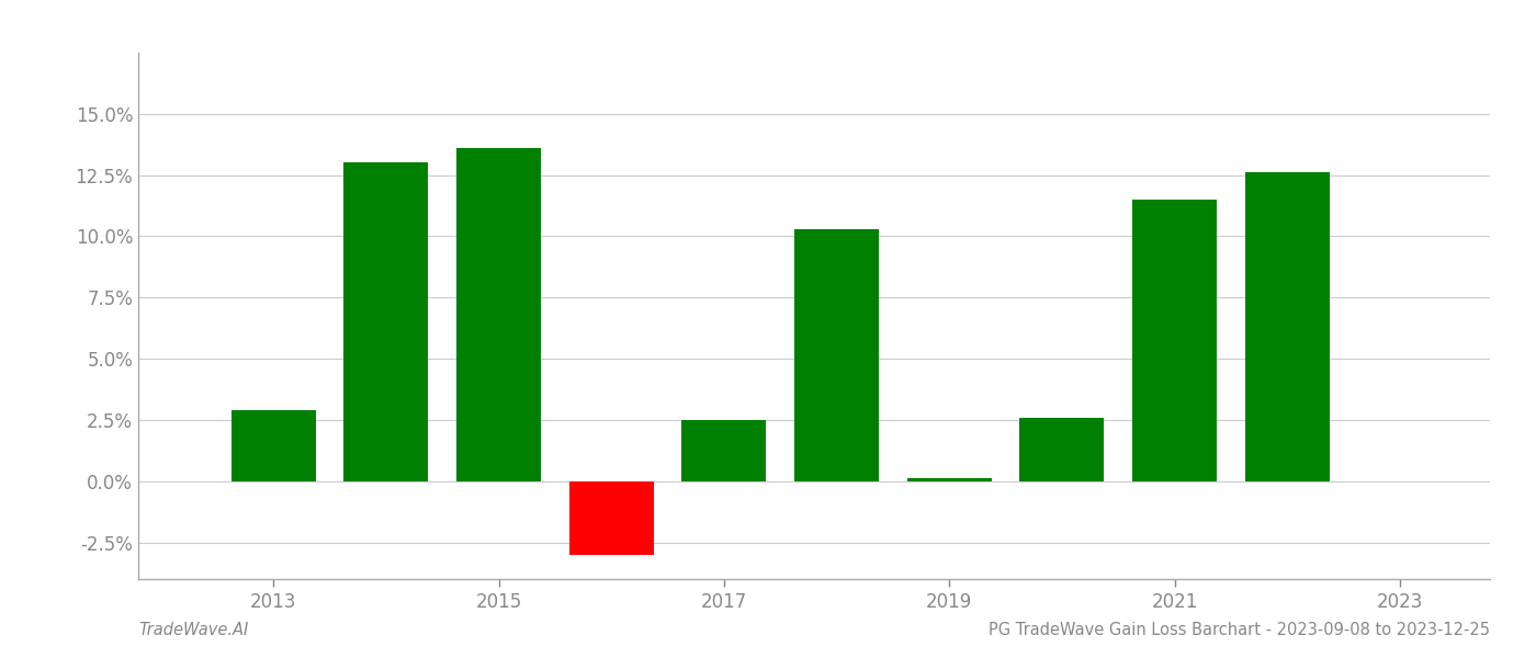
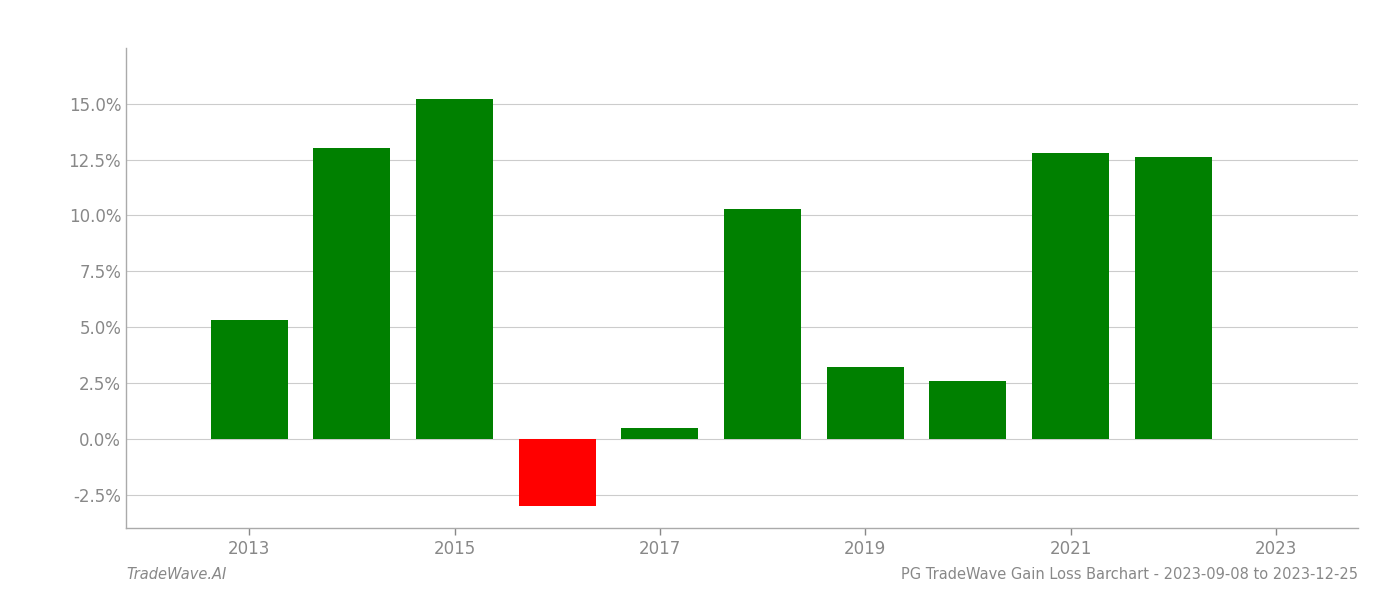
2013: 2.9% -> 5.3%
2015: 13.6% -> 15.2%
2017: 2.5% -> 0.5%
2019: 0.1% -> 3.2%
2021: 11.5% -> 12.8%
